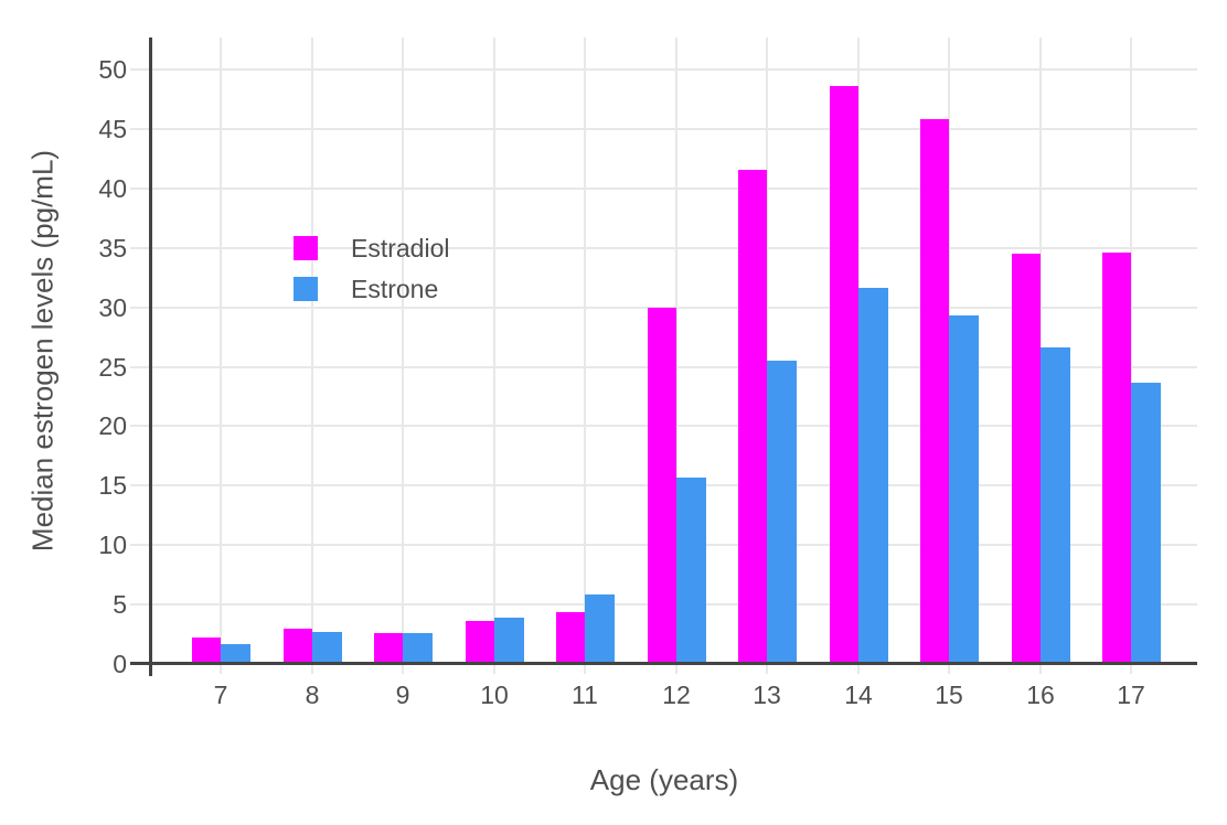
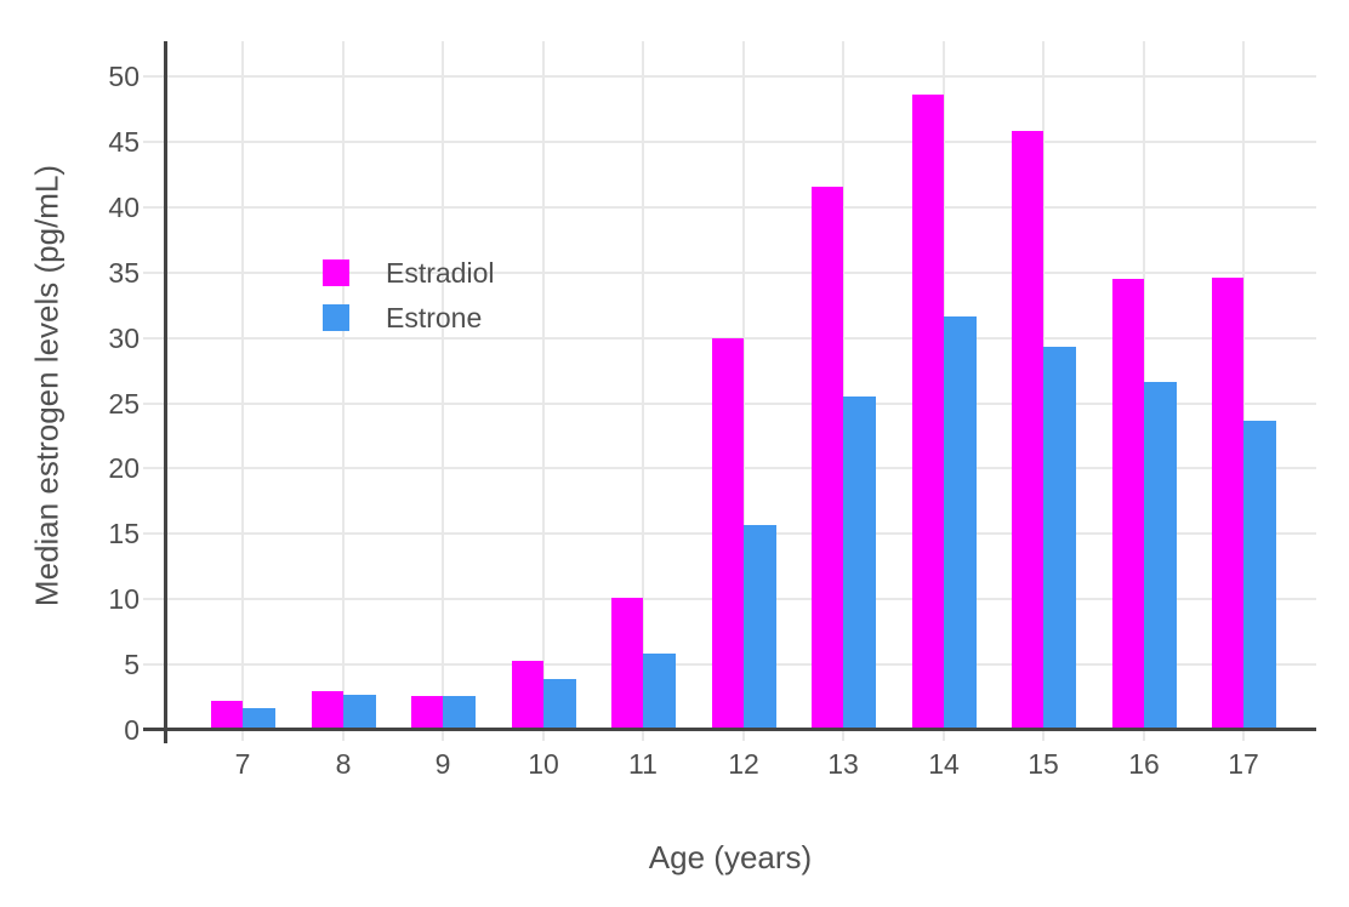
Estradiol/10: 3.6 -> 5.3
Estradiol/11: 4.4 -> 10.1
